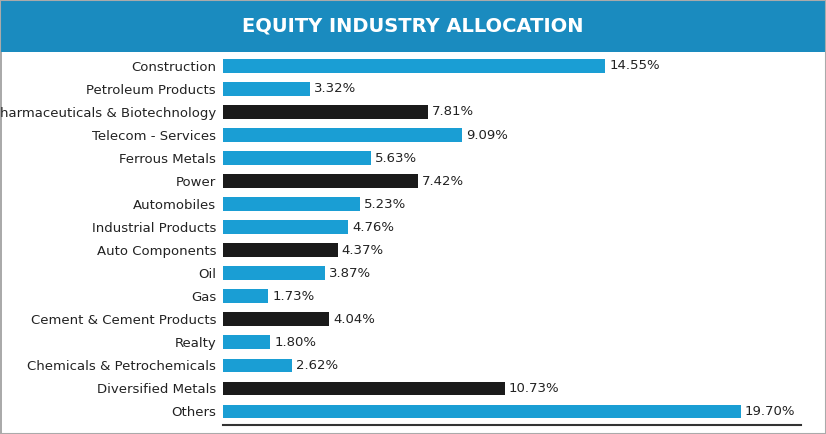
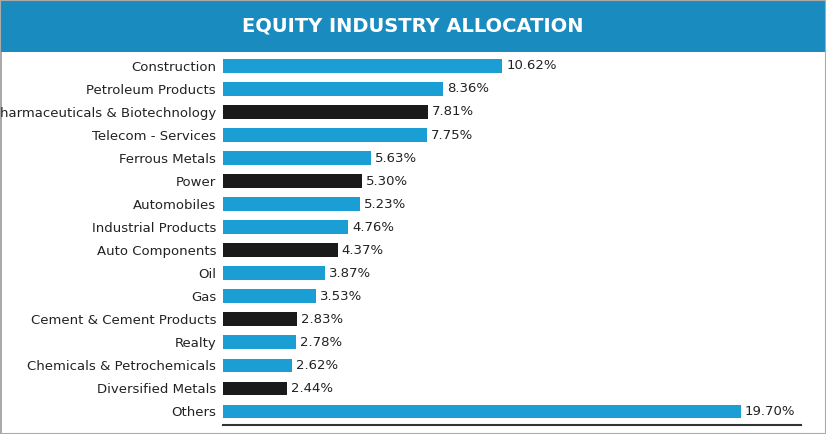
Construction: 14.55% -> 10.62%
Petroleum Products: 3.32% -> 8.36%
Telecom - Services: 9.09% -> 7.75%
Power: 7.42% -> 5.30%
Gas: 1.73% -> 3.53%
Cement & Cement Products: 4.04% -> 2.83%
Realty: 1.80% -> 2.78%
Diversified Metals: 10.73% -> 2.44%
